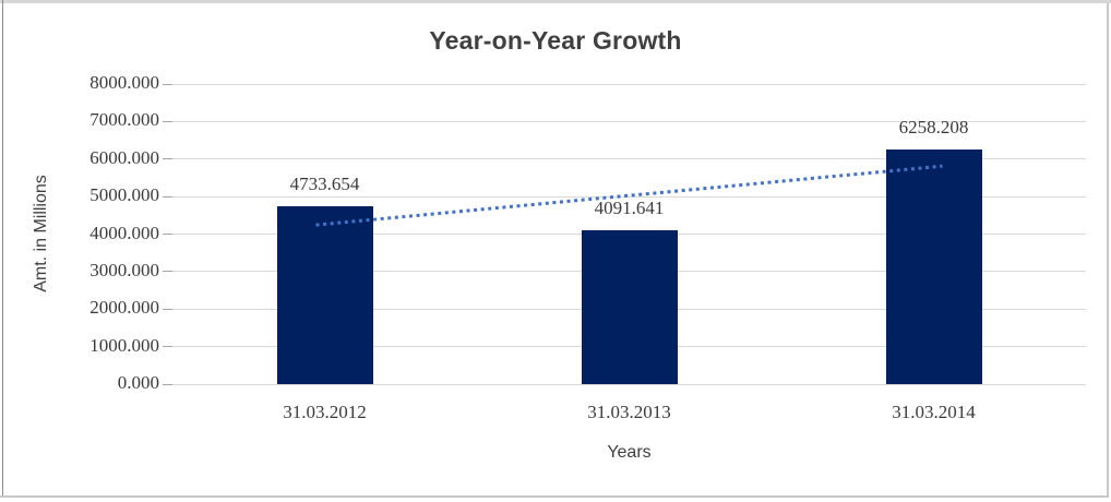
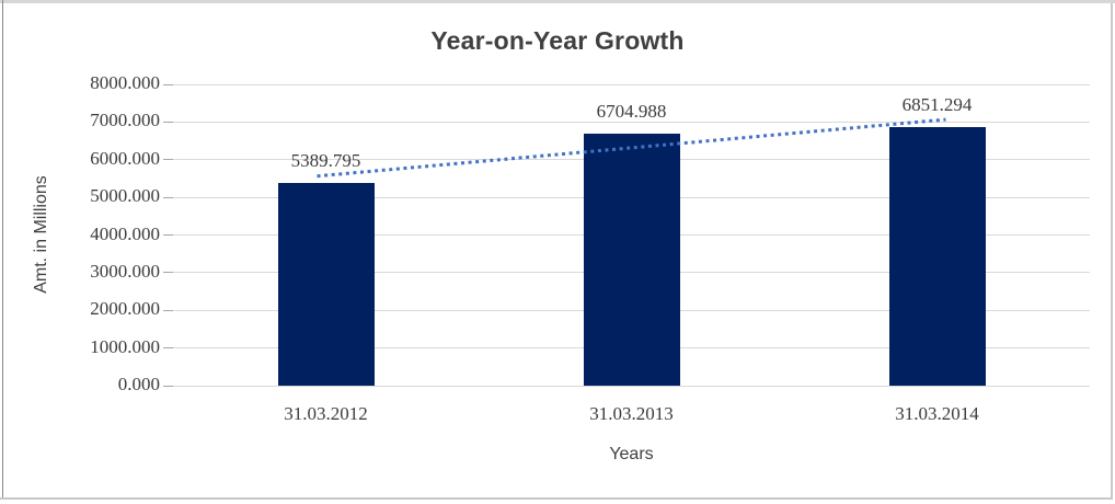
31.03.2012: 4733.654 -> 5389.795
31.03.2013: 4091.641 -> 6704.988
31.03.2014: 6258.208 -> 6851.294
